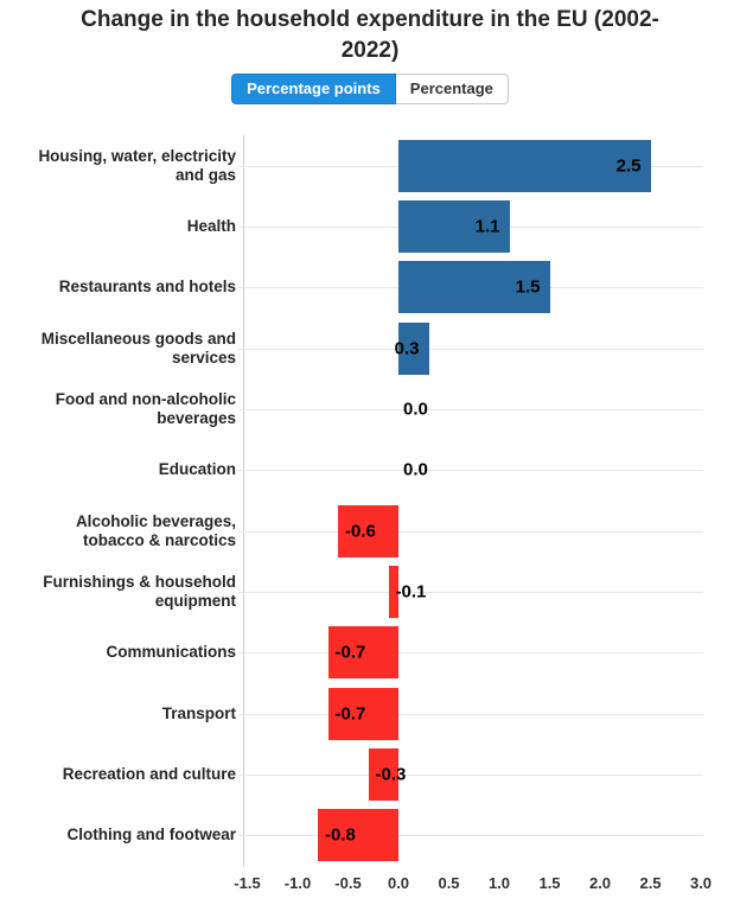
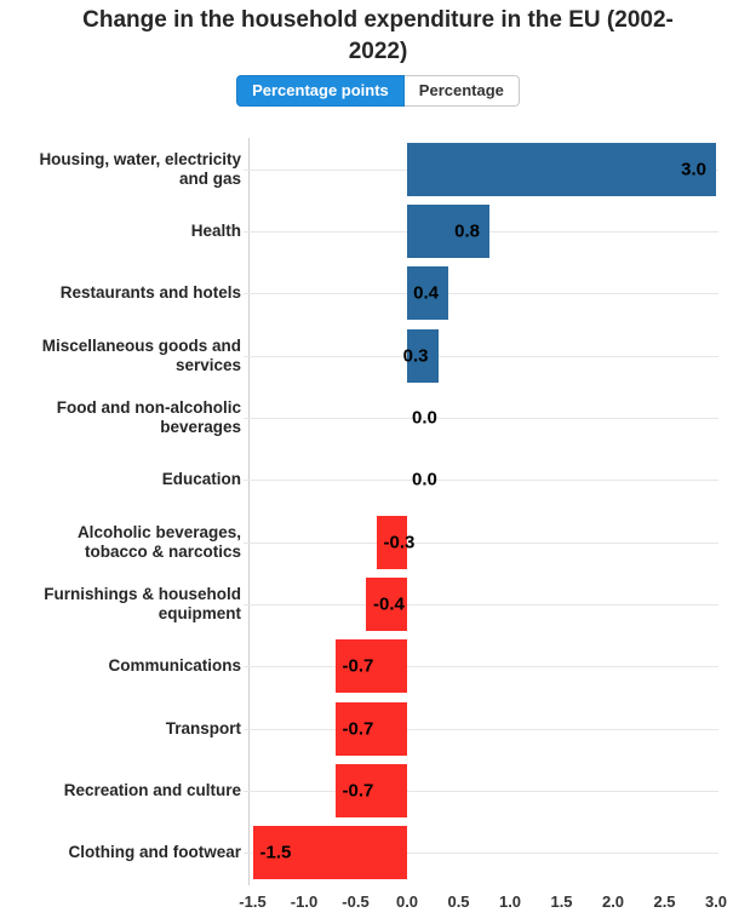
Housing, water, electricity and gas: 2.5 -> 3.0
Health: 1.1 -> 0.8
Restaurants and hotels: 1.5 -> 0.4
Alcoholic beverages, tobacco & narcotics: -0.6 -> -0.3
Furnishings & household equipment: -0.1 -> -0.4
Recreation and culture: -0.3 -> -0.7
Clothing and footwear: -0.8 -> -1.5
